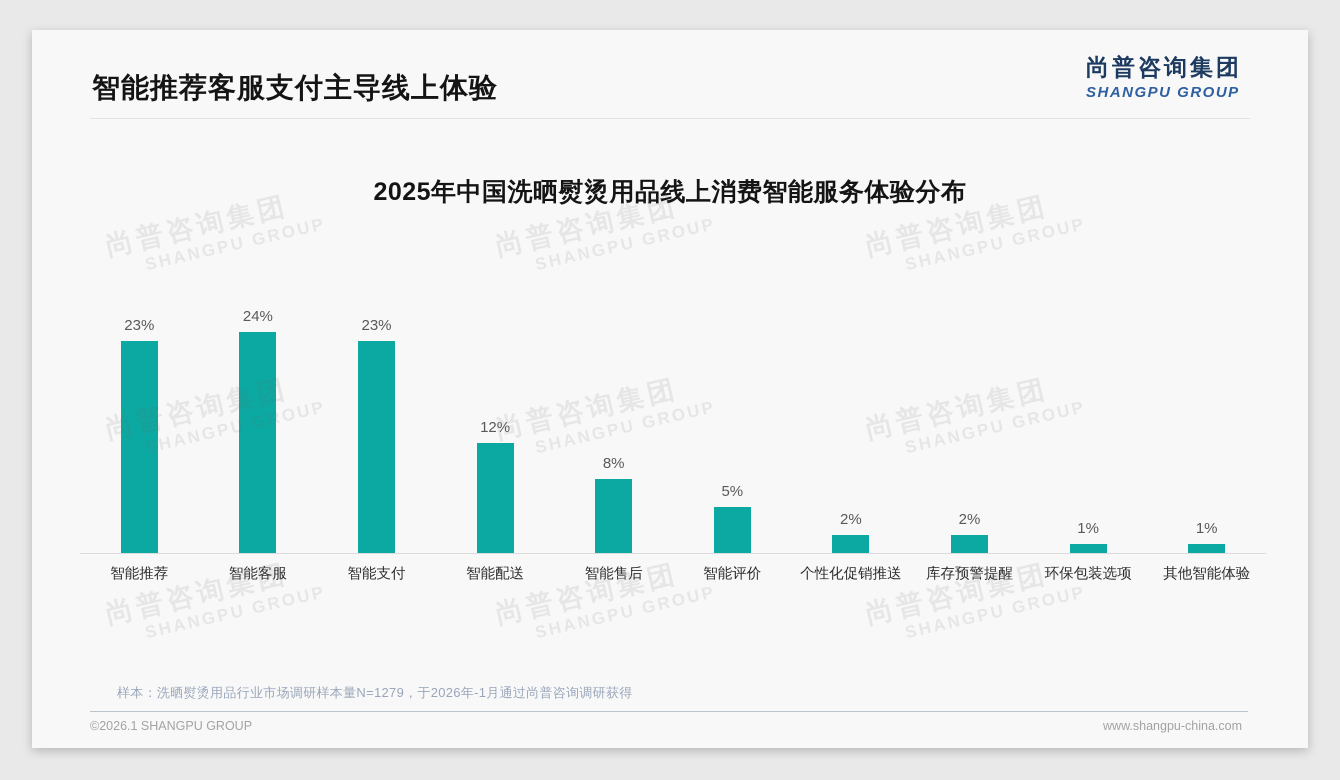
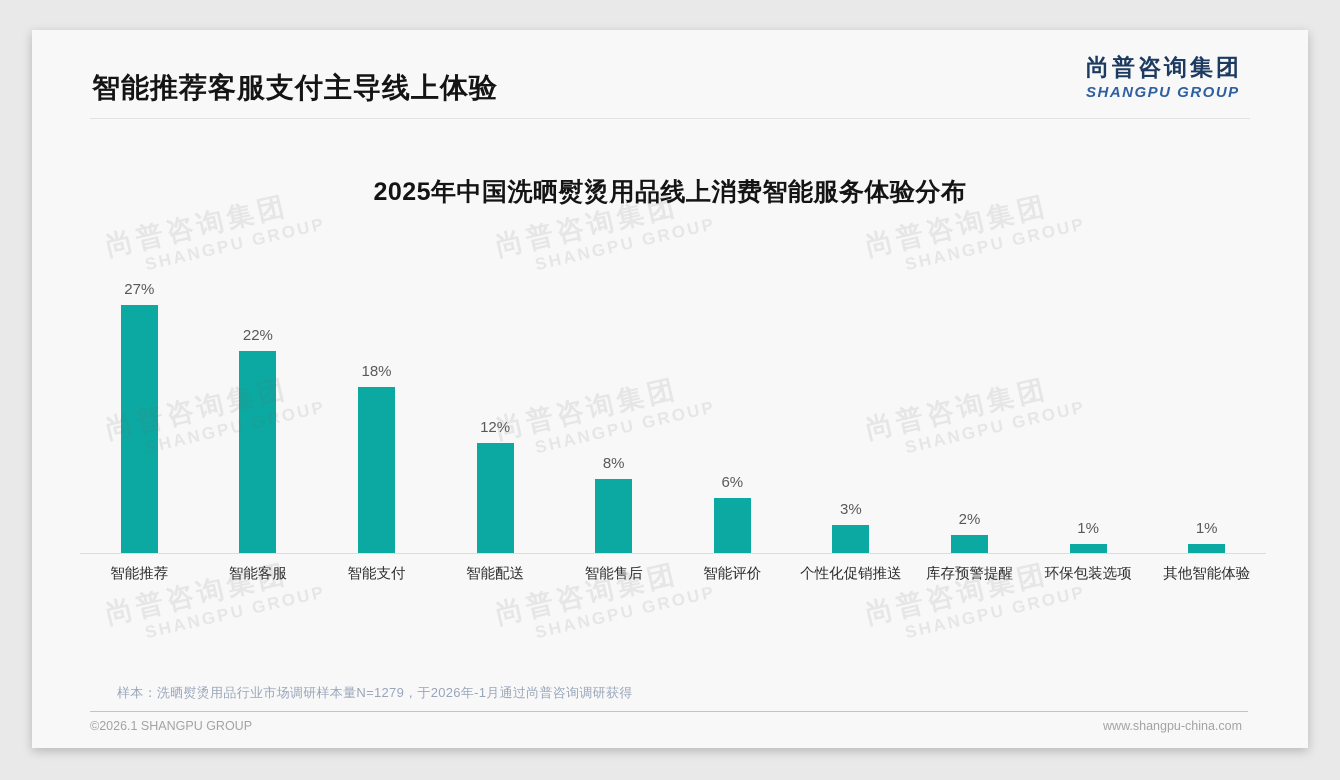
智能推荐: 23% -> 27%
智能客服: 24% -> 22%
智能支付: 23% -> 18%
智能评价: 5% -> 6%
个性化促销推送: 2% -> 3%
